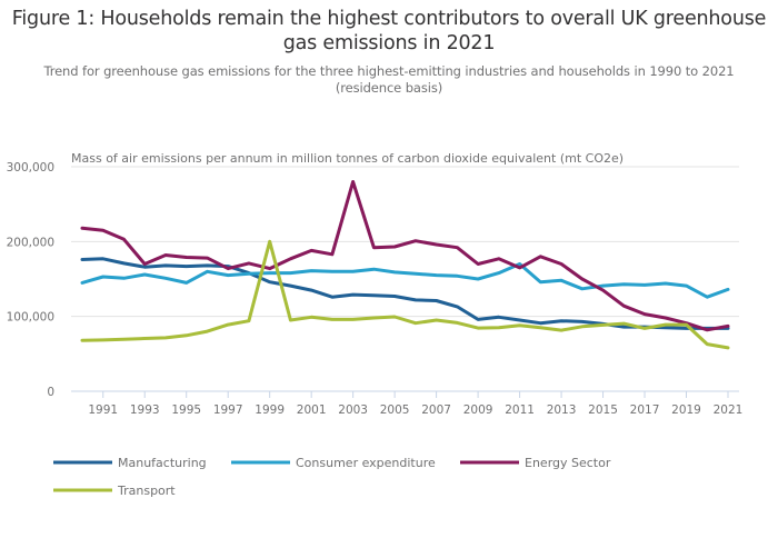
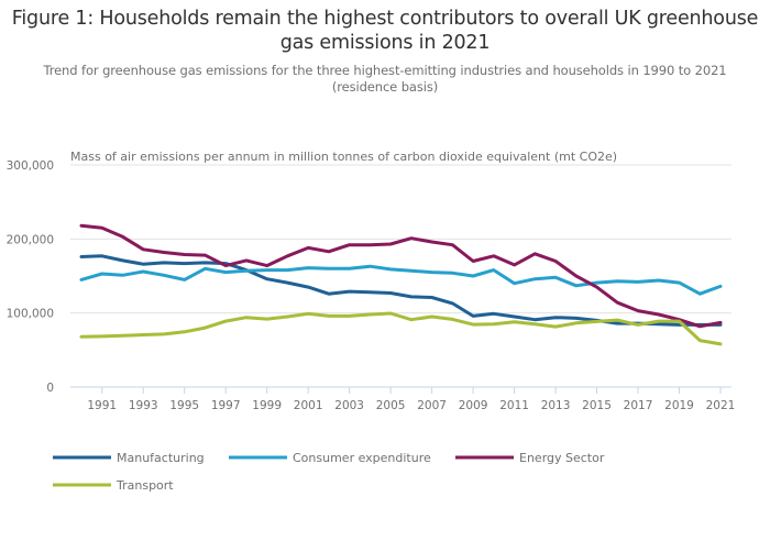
Energy Sector/1993: 170000 -> 190000
Transport/1999: 200000 -> 90000
Energy Sector/2003: 280000 -> 190000
Consumer expenditure/2011: 170000 -> 140000
